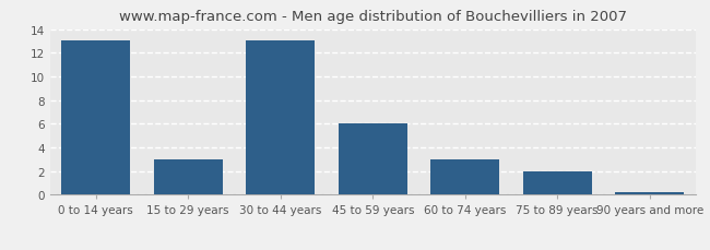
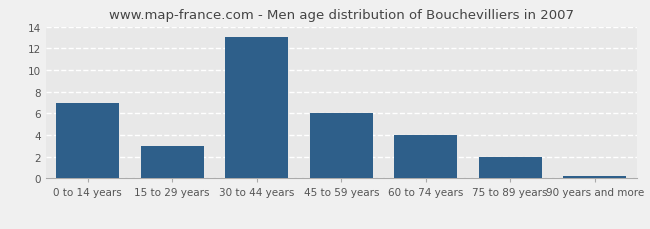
0 to 14 years: 13.0 -> 7.0
60 to 74 years: 3.0 -> 4.0
